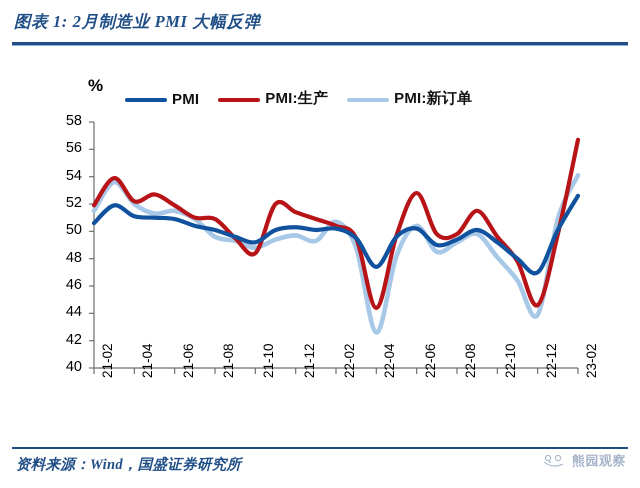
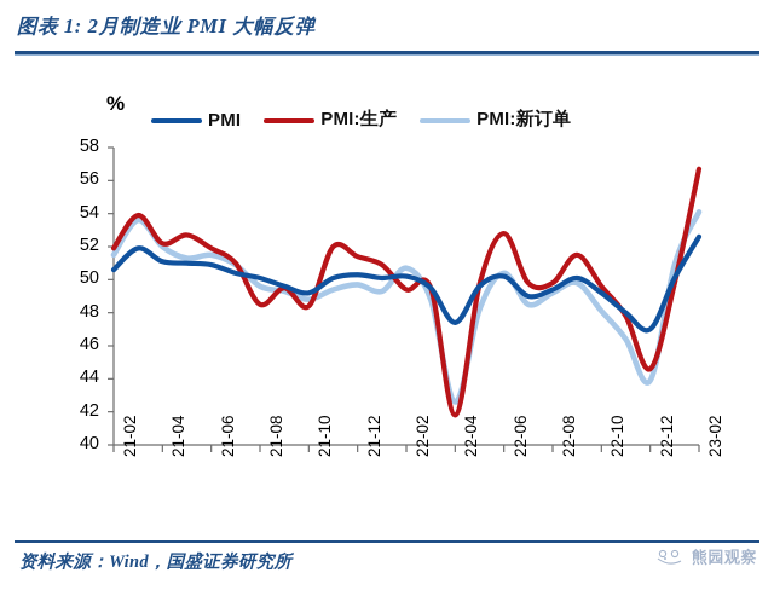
PMI:生产/21-08: 50.9 -> 48.5
PMI:生产/22-02: 50.4 -> 49.4
PMI:生产/22-04: 44.4 -> 41.8
